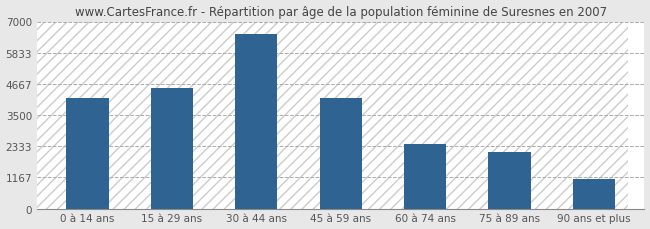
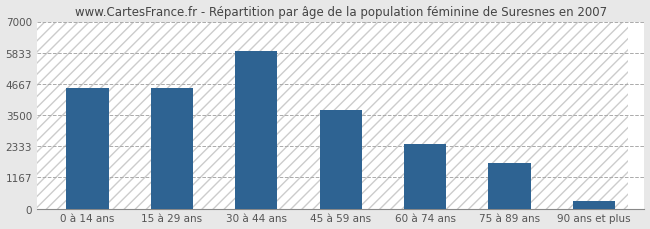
0 à 14 ans: 4150 -> 4530
30 à 44 ans: 6550 -> 5900
45 à 59 ans: 4150 -> 3700
75 à 89 ans: 2100 -> 1700
90 ans et plus: 1100 -> 280
